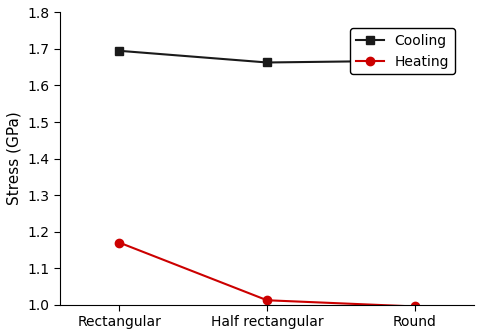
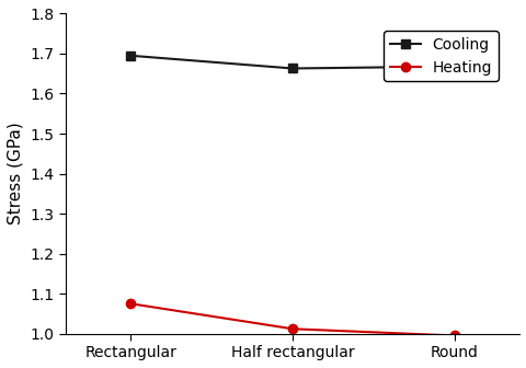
Heating/Rectangular: 1.170 -> 1.075
